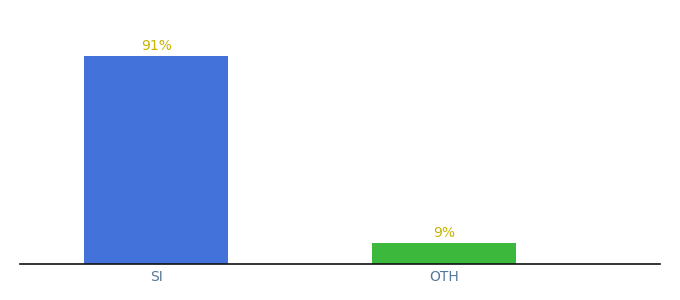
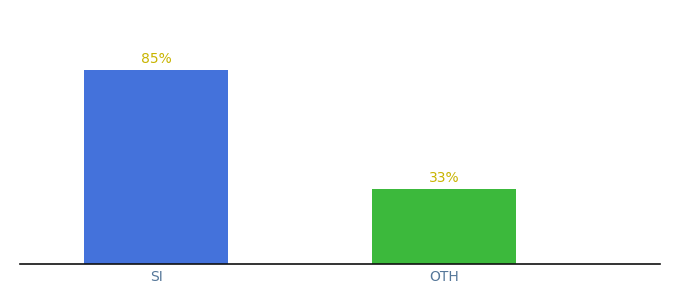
SI: 91% -> 85%
OTH: 9% -> 33%
